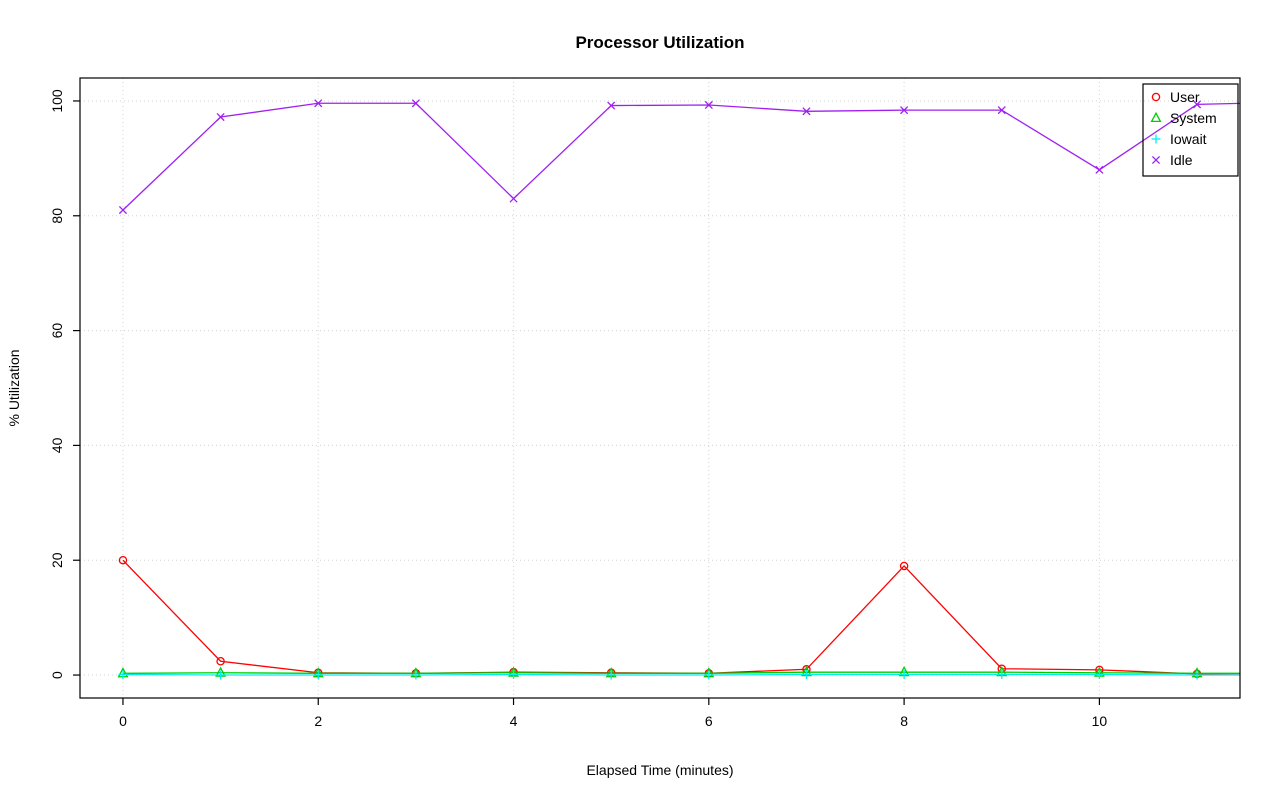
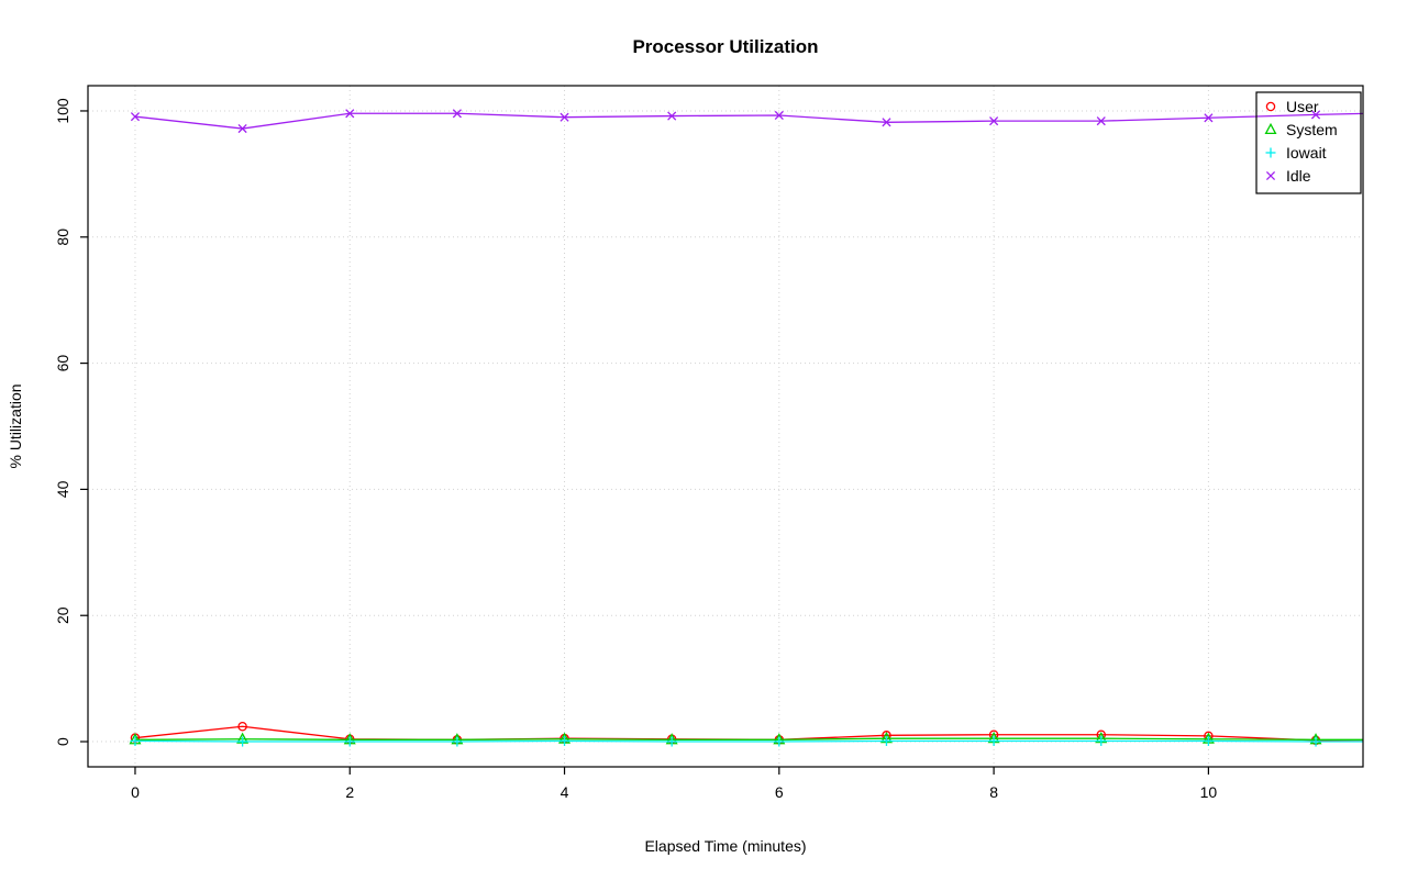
User/0: 20 -> 1
Idle/0: 81 -> 99
Idle/4: 83 -> 99
User/8: 19 -> 1
Idle/10: 88 -> 99
